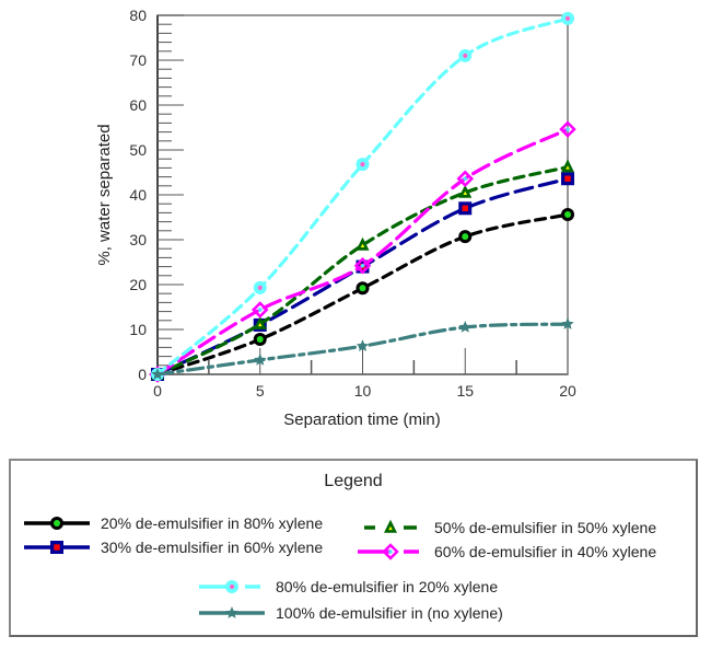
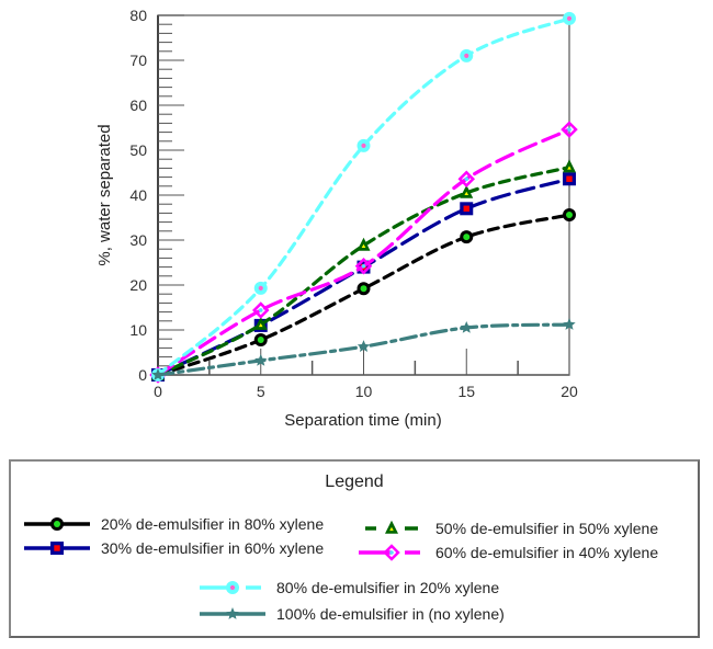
80% de-emulsifier in 20% xylene/10: 47 -> 51
